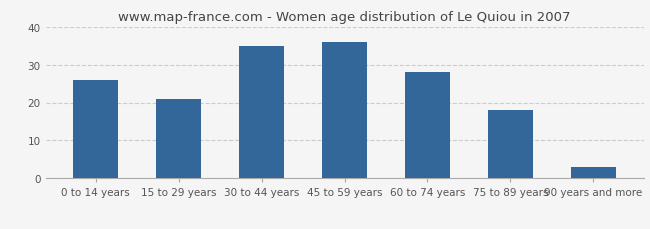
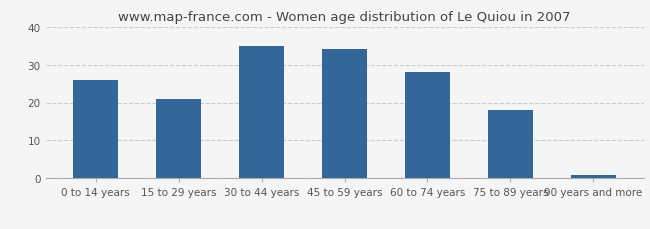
45 to 59 years: 36 -> 34
90 years and more: 3 -> 1
